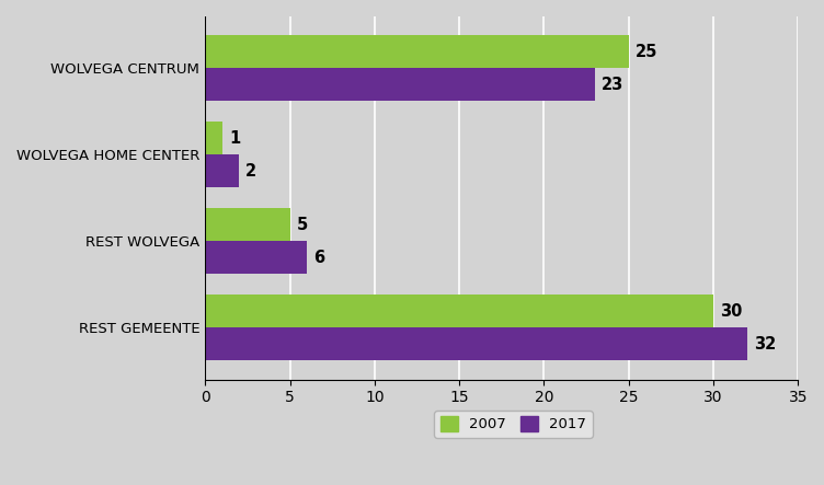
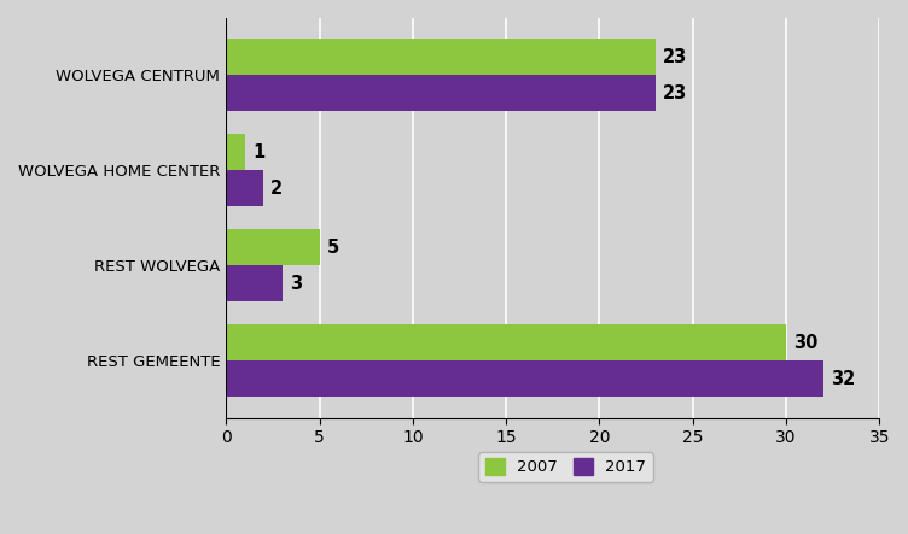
2007/WOLVEGA CENTRUM: 25 -> 23
2017/REST WOLVEGA: 6 -> 3
